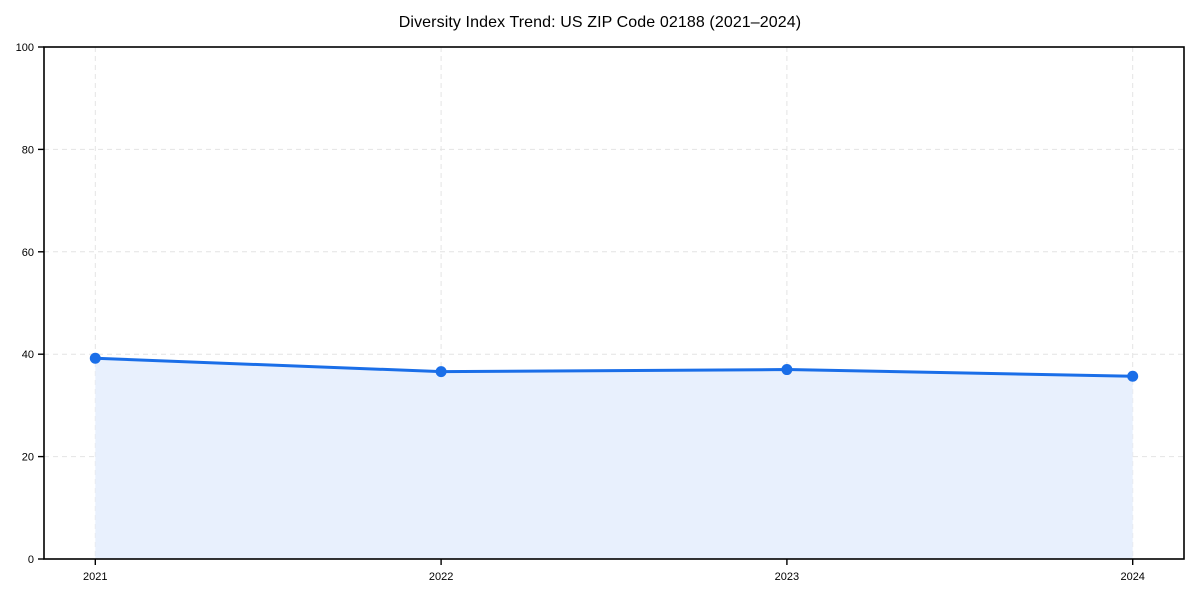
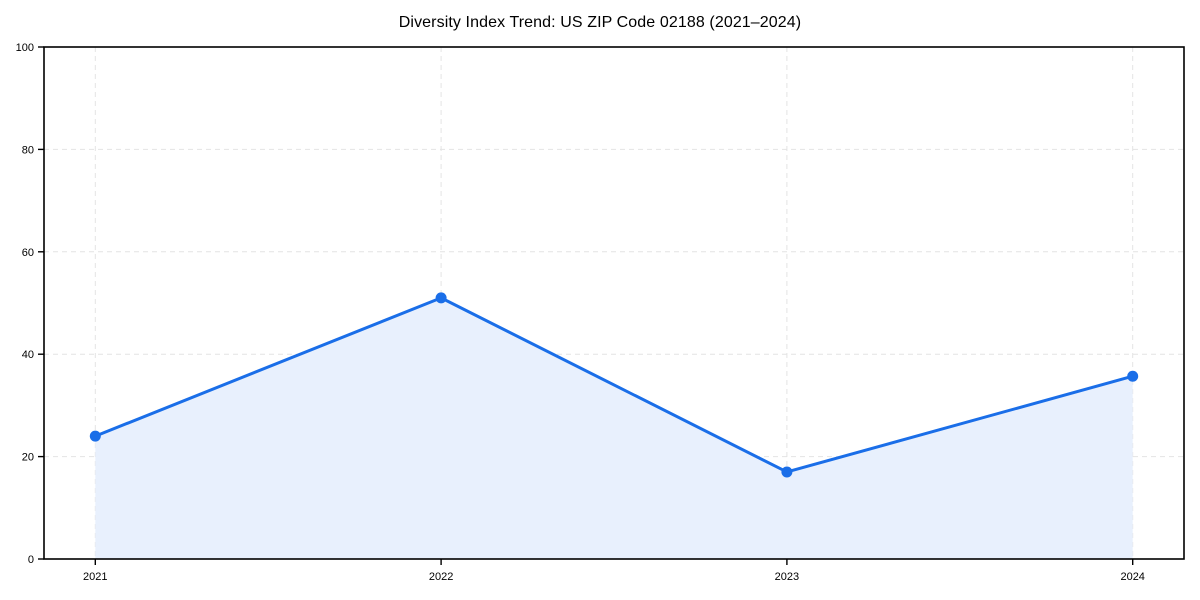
2021: 39 -> 24
2022: 37 -> 51
2023: 37 -> 17
